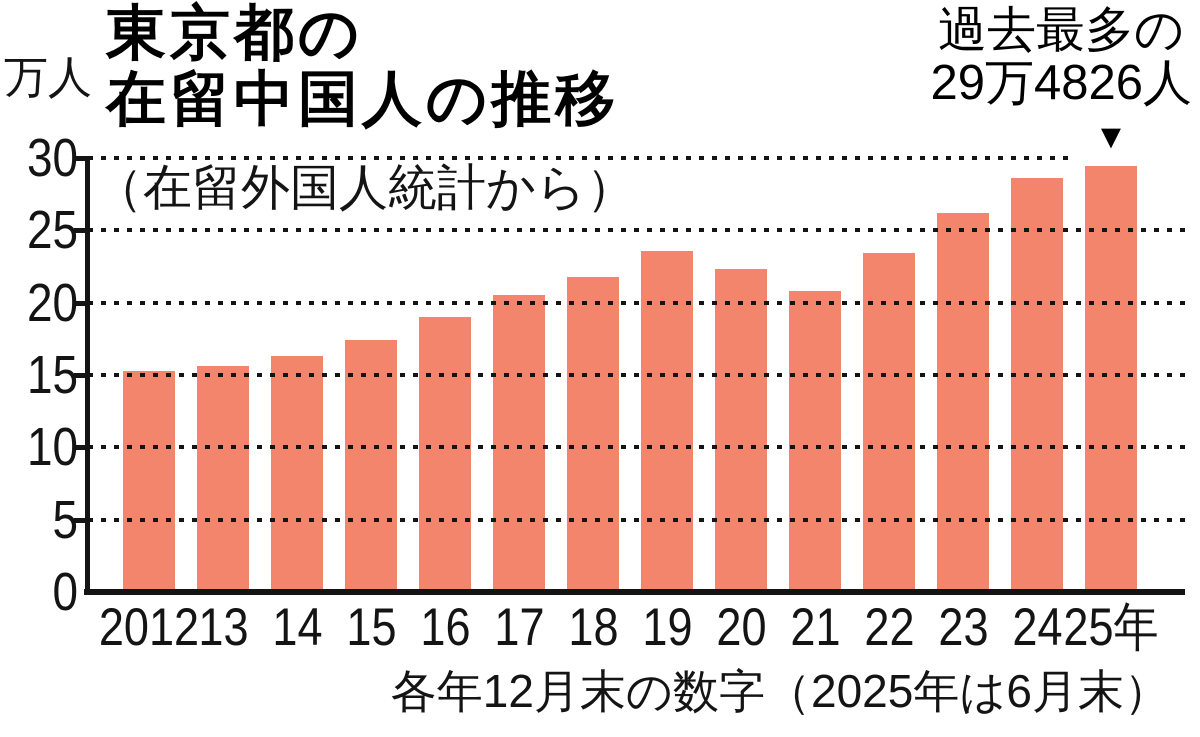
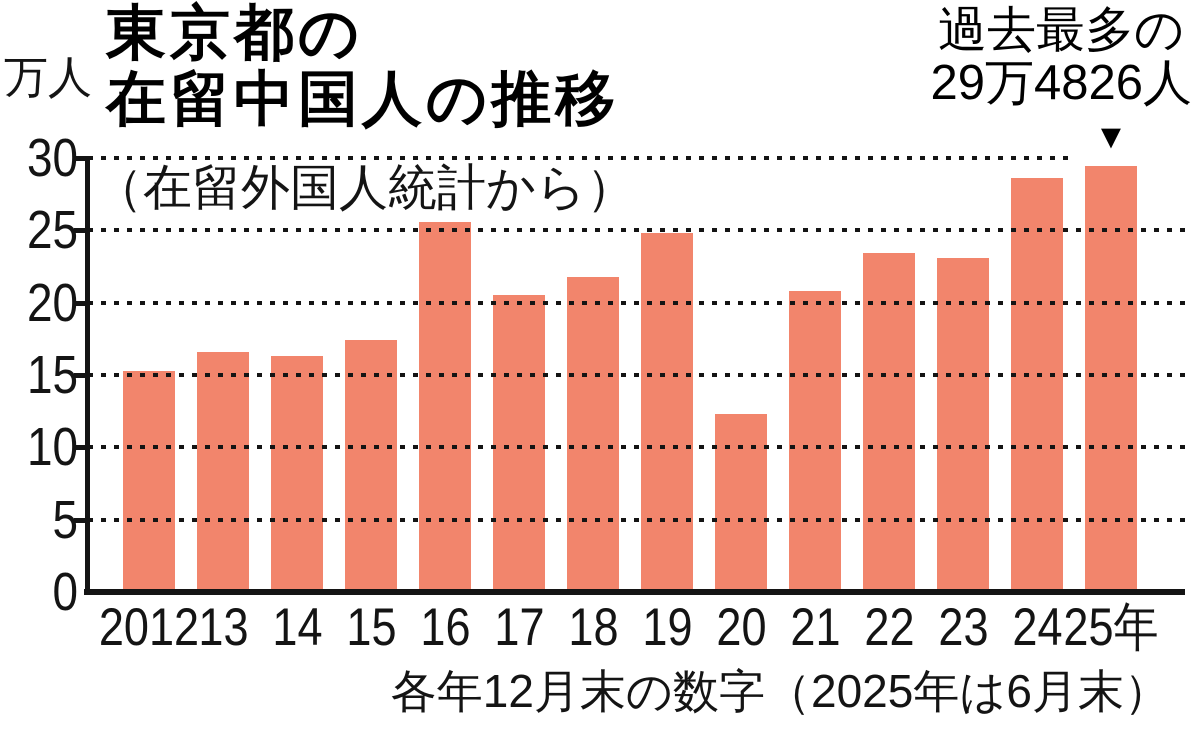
13: 15.6 -> 16.6
16: 19.0 -> 25.6
19: 23.6 -> 24.8
20: 22.3 -> 12.3
23: 26.2 -> 23.1
